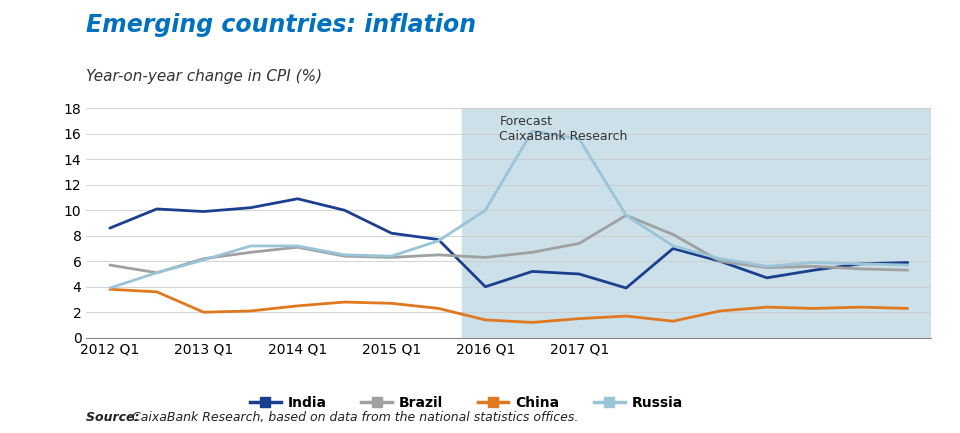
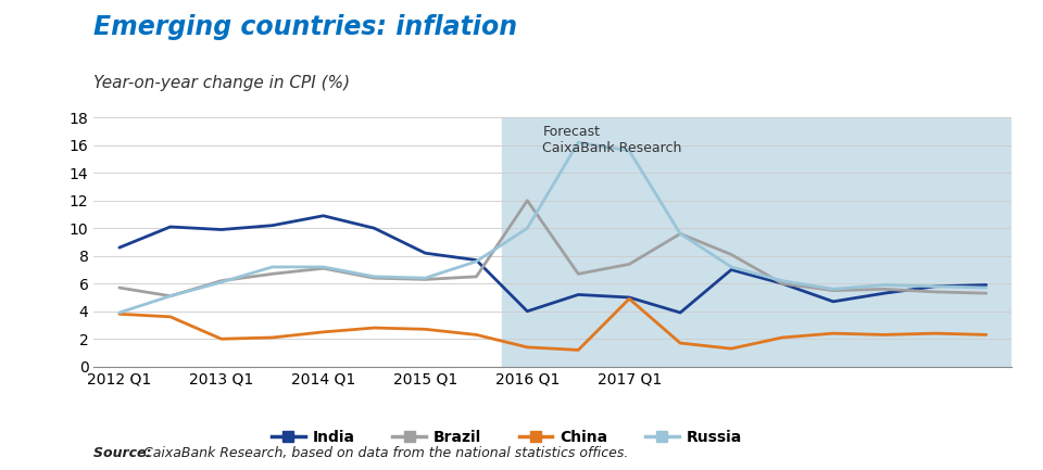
Brazil/2016 Q1: 6.3 -> 12.0
China/2017 Q1: 1.5 -> 4.9
